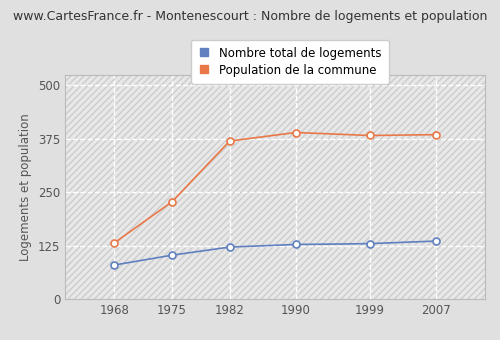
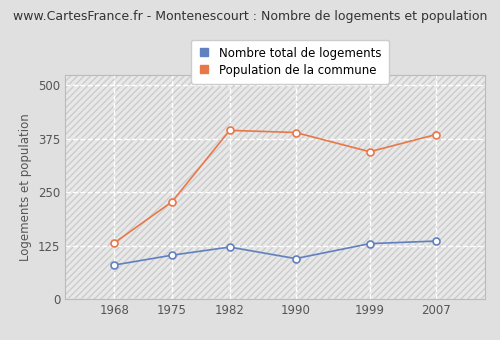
Population de la commune/1982: 370 -> 395
Nombre total de logements/1990: 128 -> 95
Population de la commune/1999: 383 -> 345
